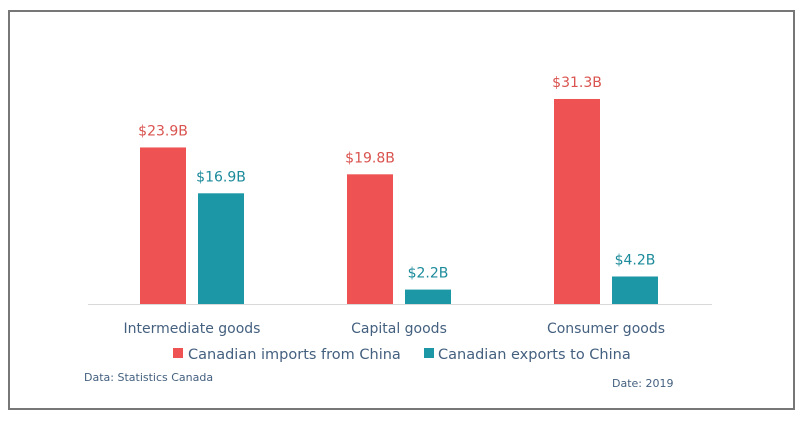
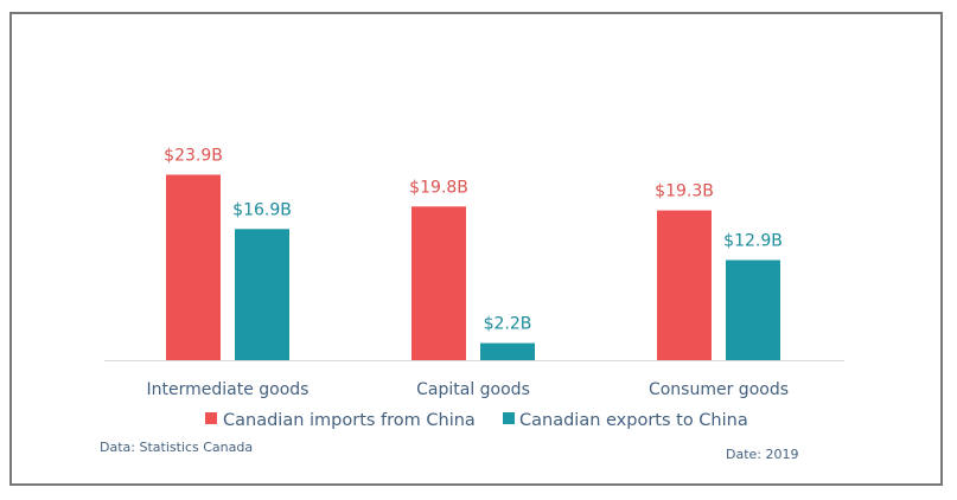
Canadian imports from China/Consumer goods: $31.3B -> $19.3B
Canadian exports to China/Consumer goods: $4.2B -> $12.9B
